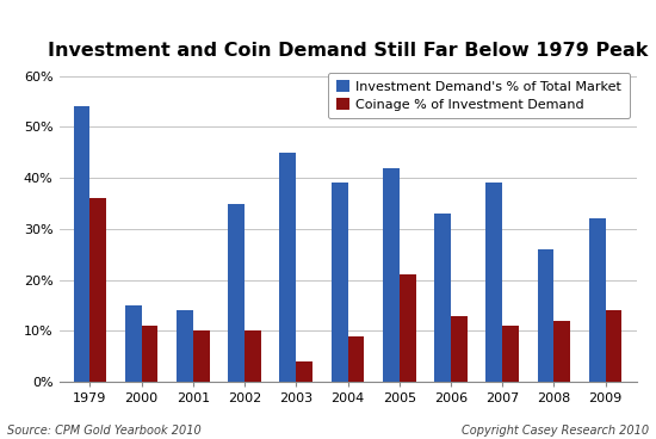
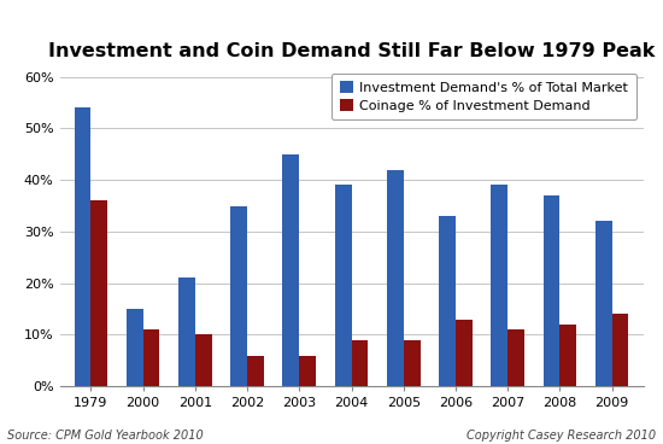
Investment Demand's % of Total Market/2001: 14% -> 21%
Coinage % of Investment Demand/2002: 10% -> 6%
Coinage % of Investment Demand/2003: 4% -> 6%
Coinage % of Investment Demand/2005: 21% -> 9%
Investment Demand's % of Total Market/2008: 26% -> 37%
